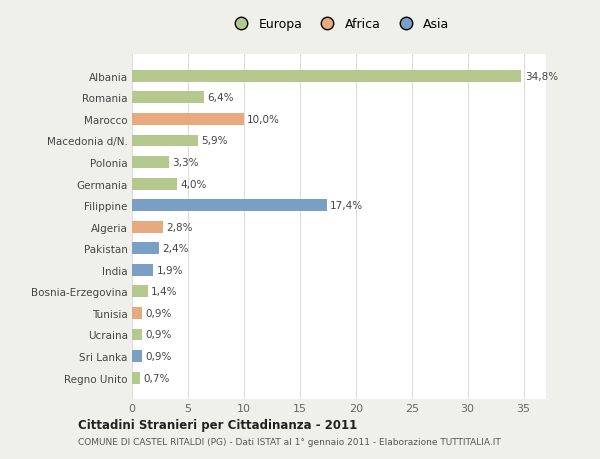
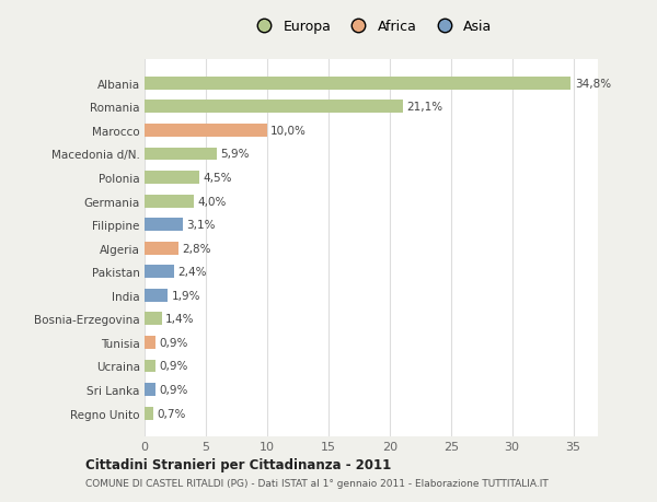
Romania: 6,4% -> 21,1%
Polonia: 3,3% -> 4,5%
Filippine: 17,4% -> 3,1%
